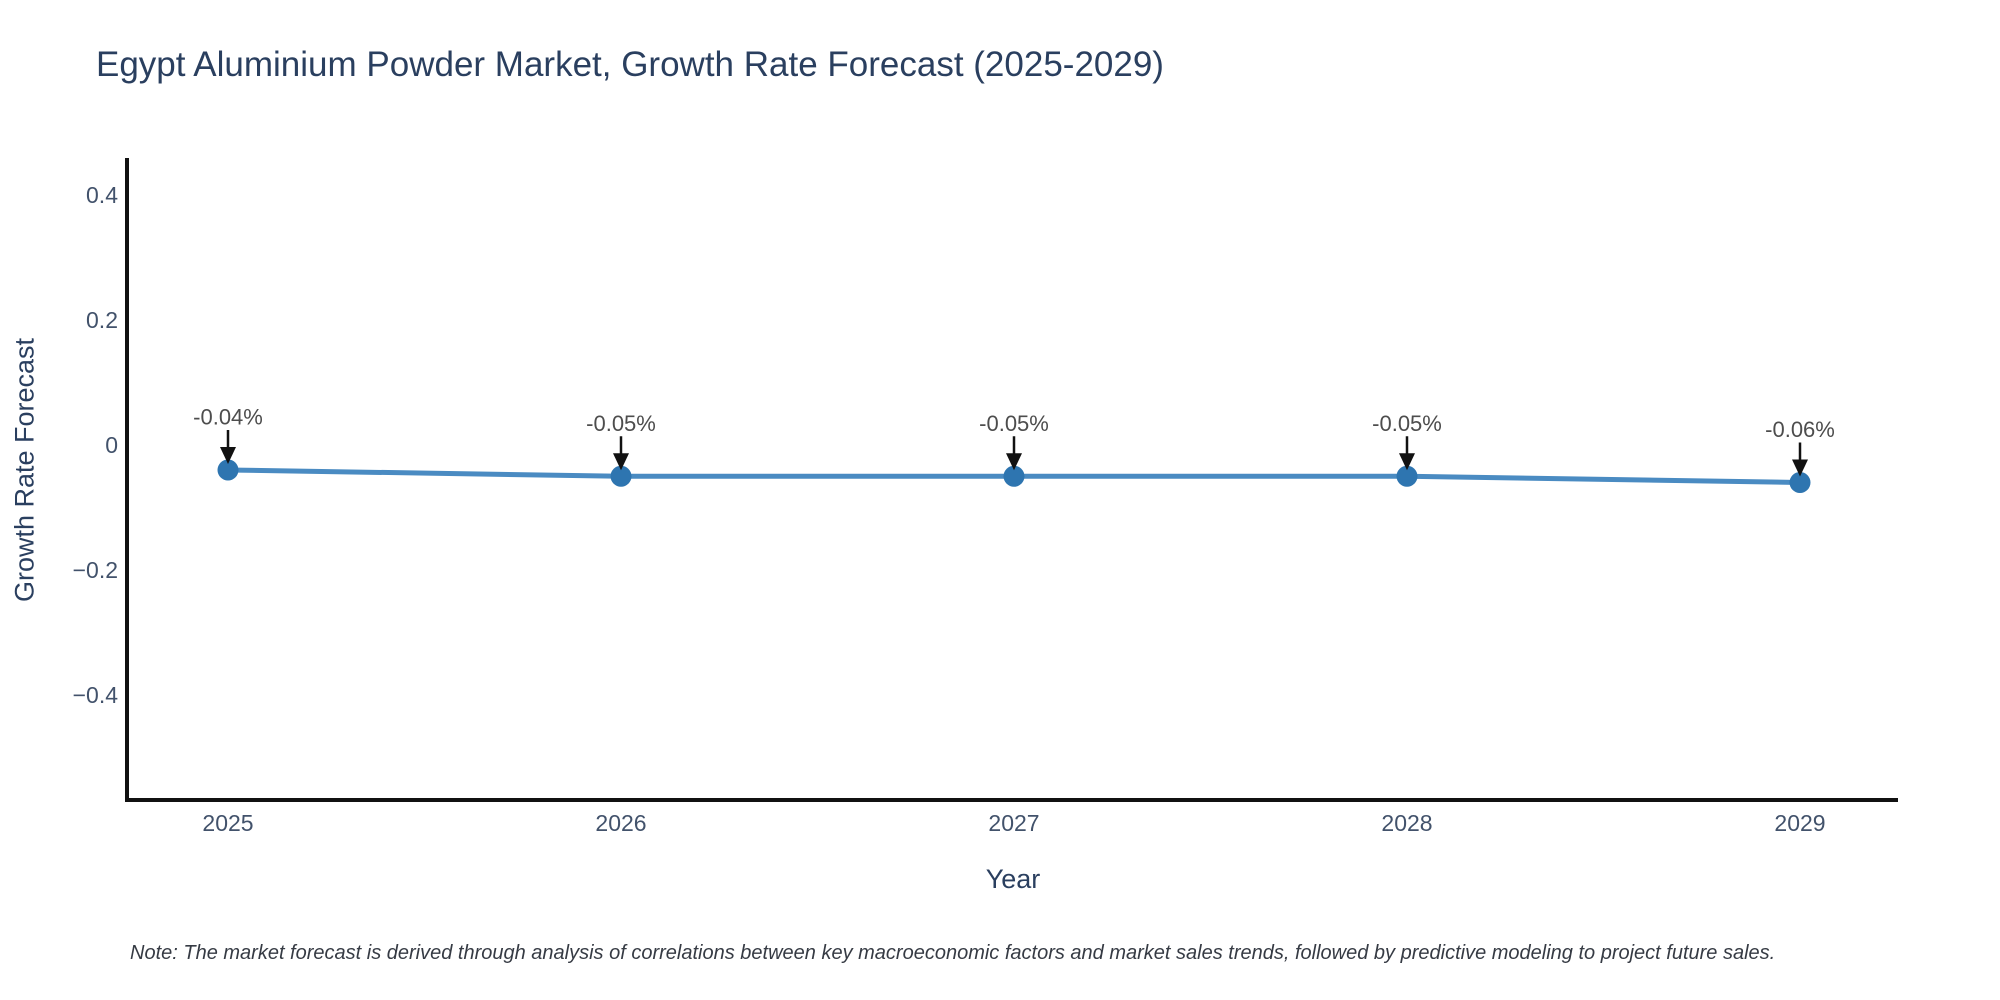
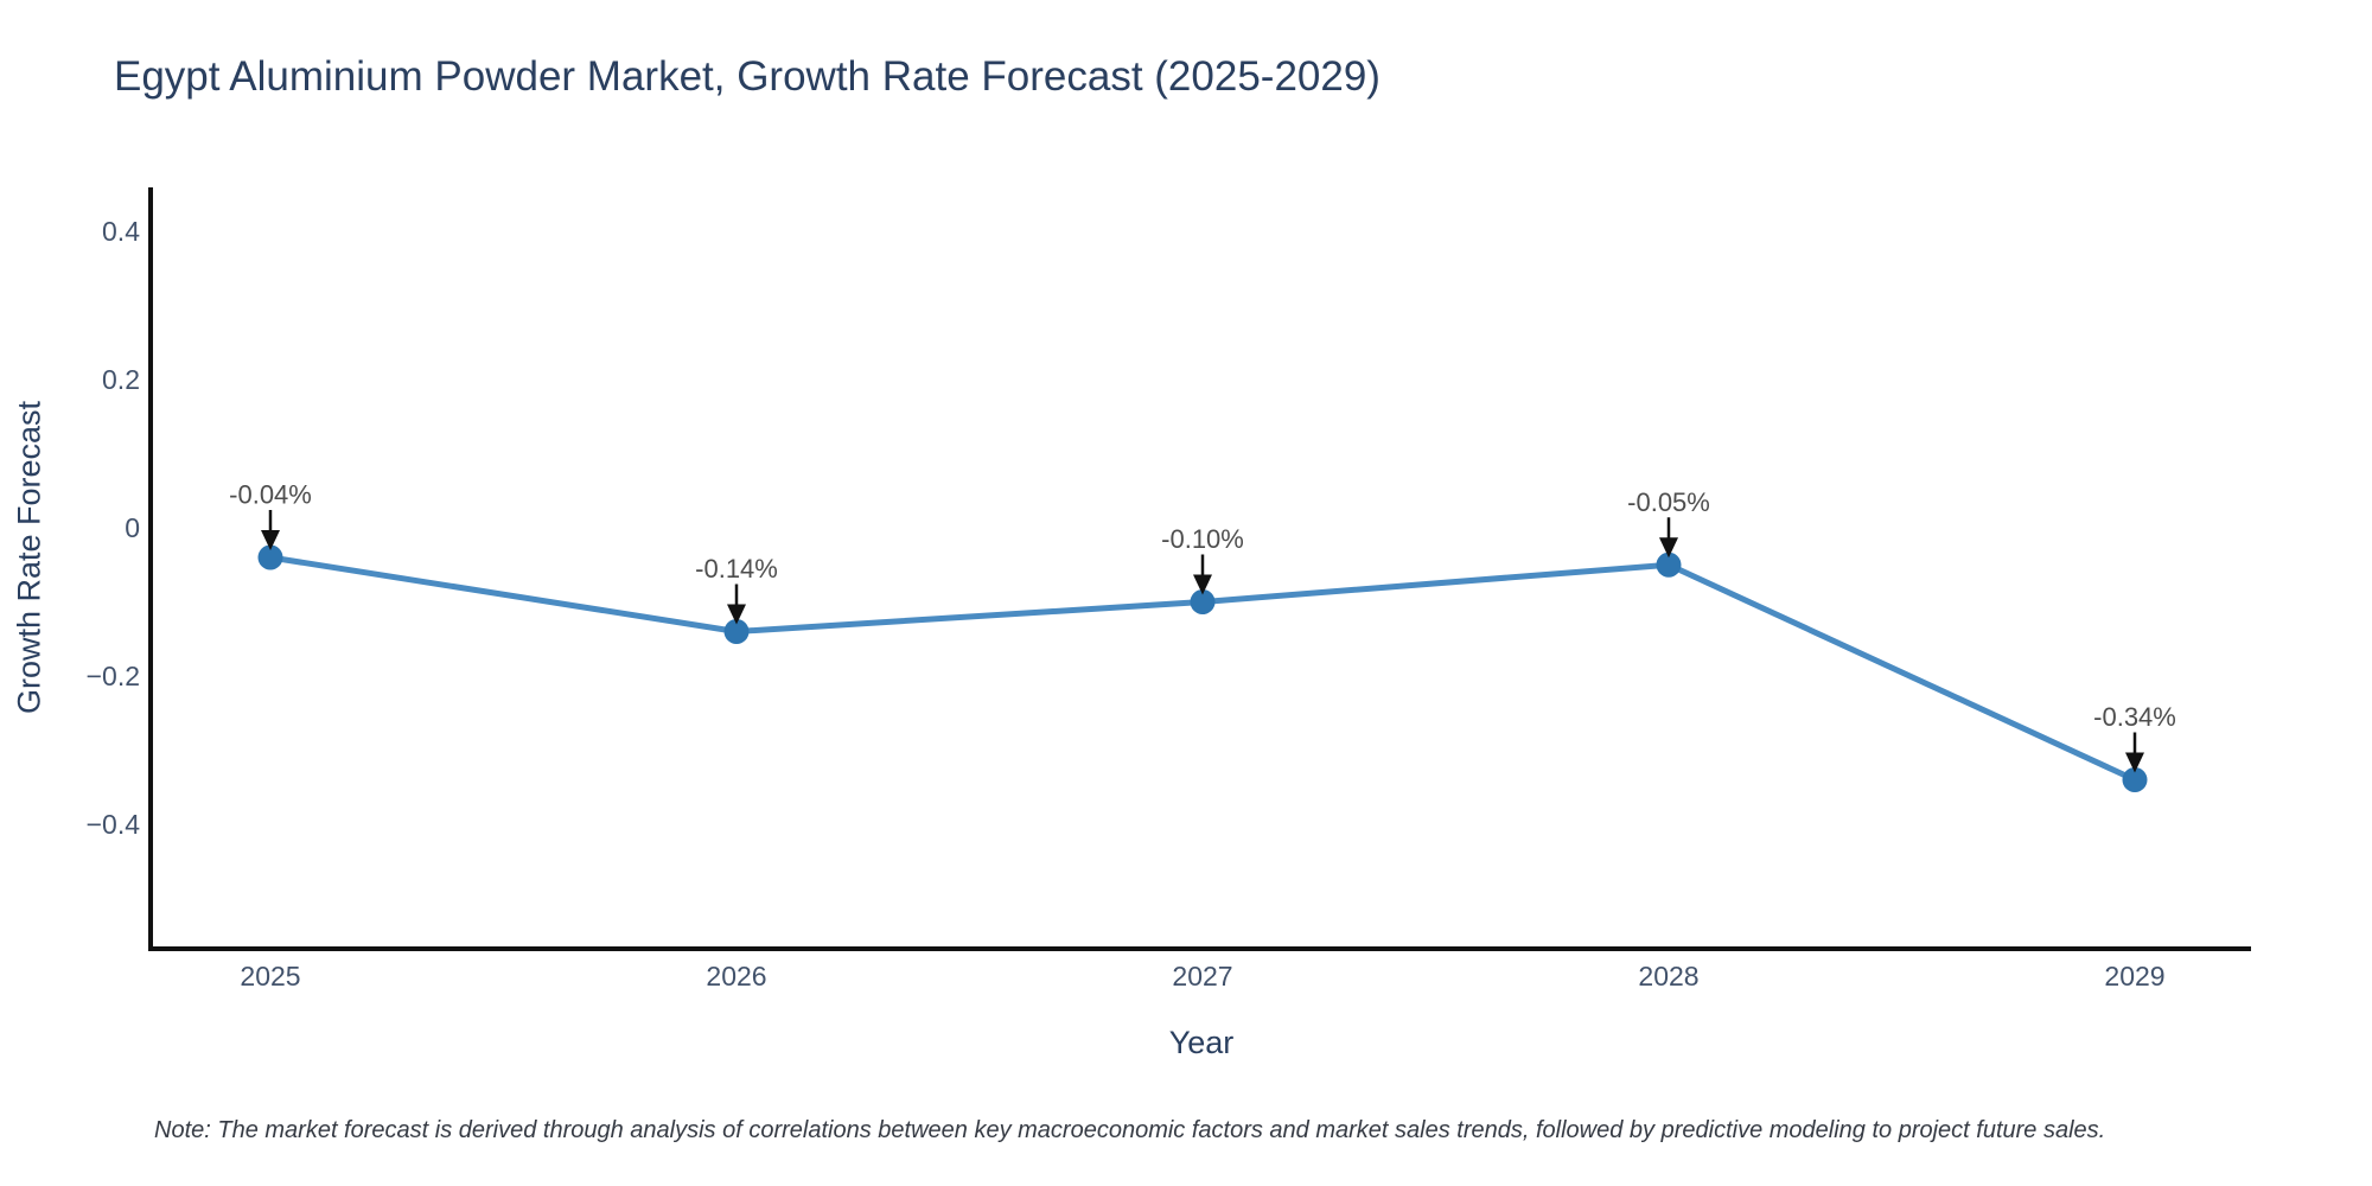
2026: -0.05% -> -0.14%
2027: -0.05% -> -0.10%
2029: -0.06% -> -0.34%
